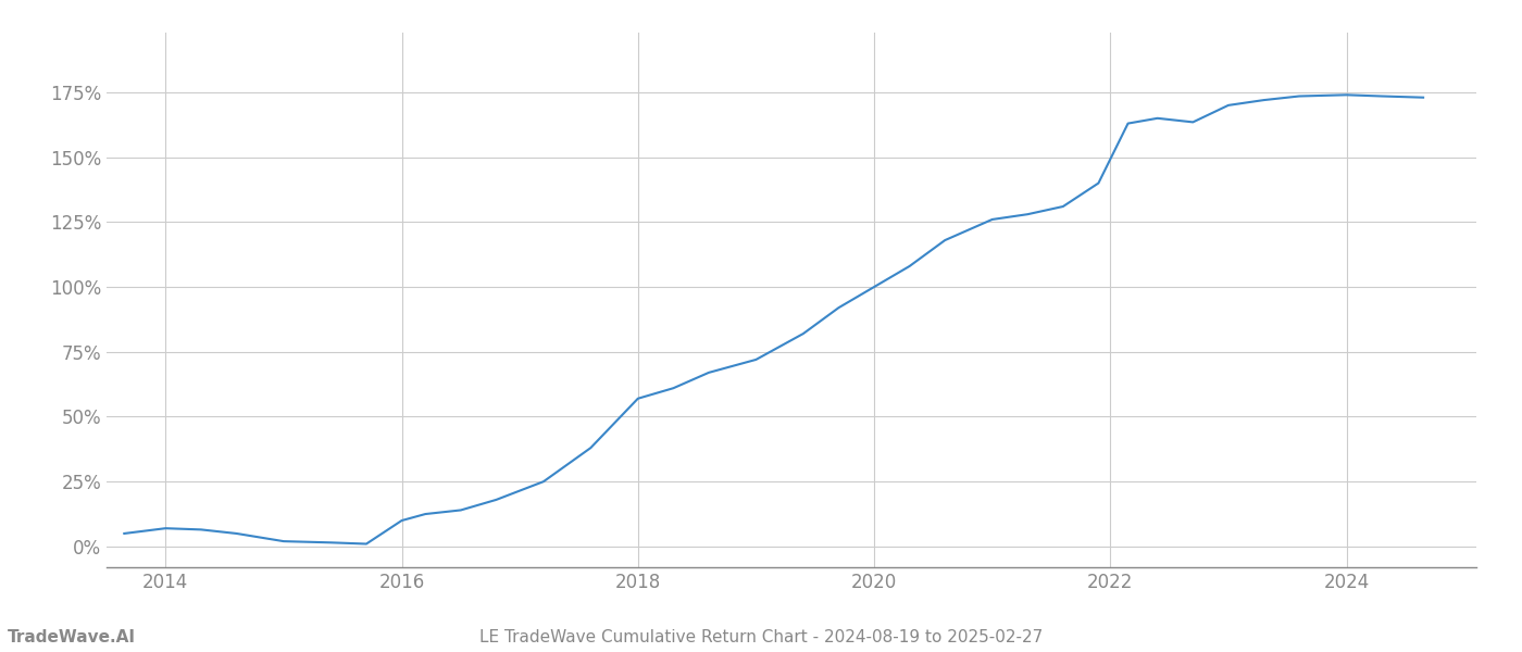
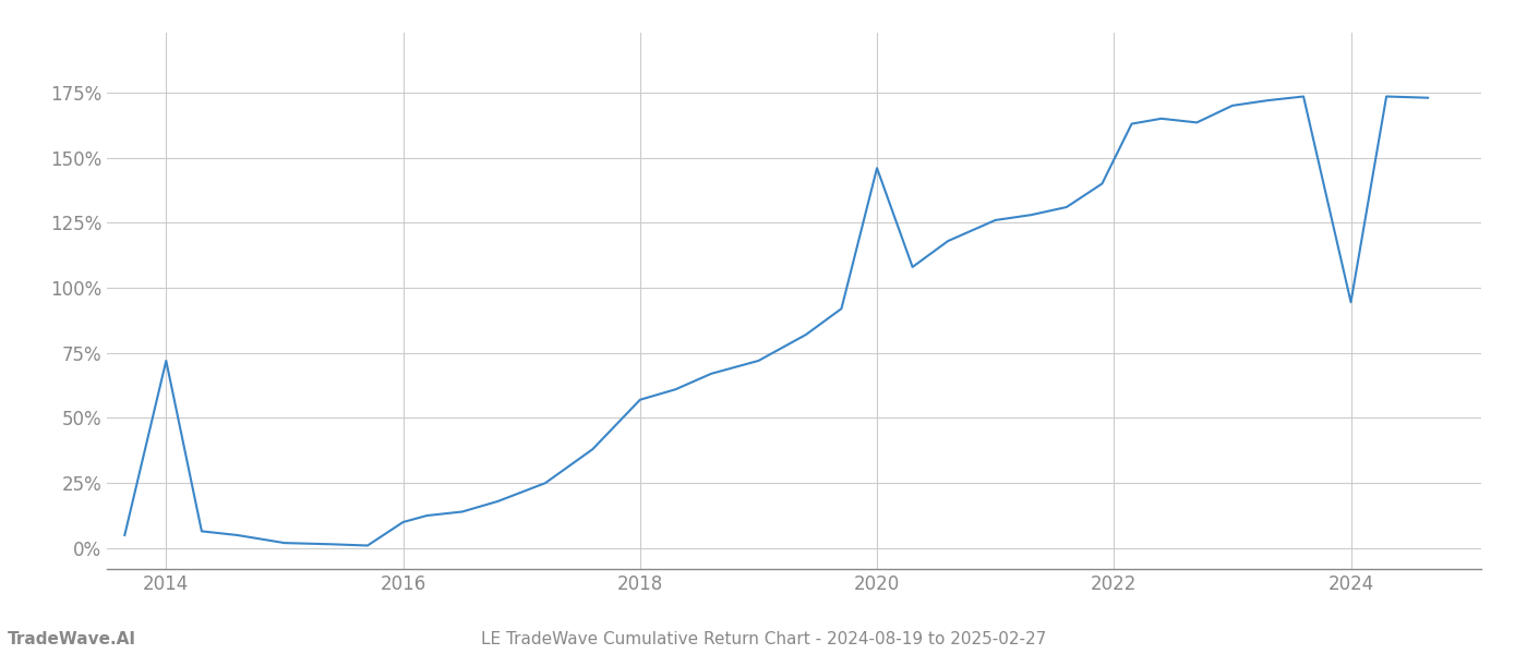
2014: 7.0% -> 72.0%
2020: 100.0% -> 146.0%
2024: 174.0% -> 94.5%
